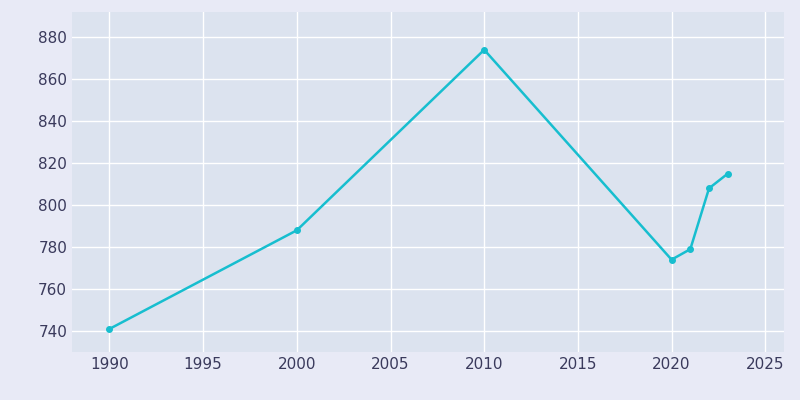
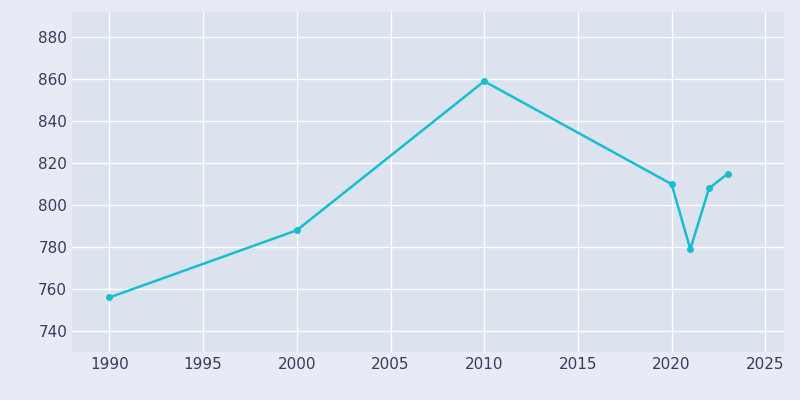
1990: 741 -> 756
2010: 874 -> 859
2020: 774 -> 810
